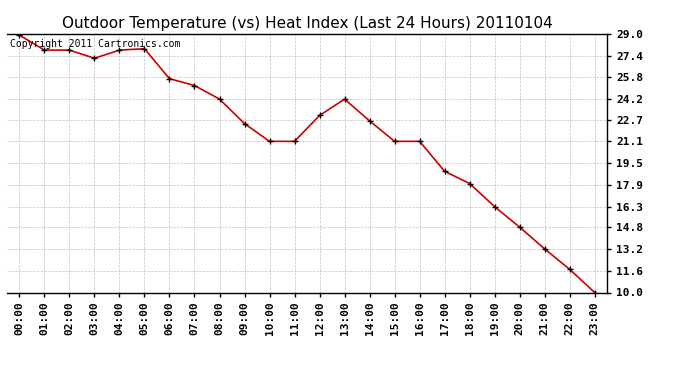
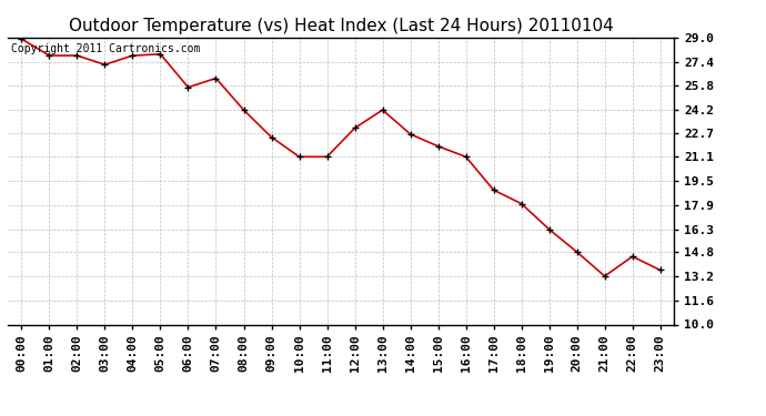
07:00: 25.2 -> 26.3
15:00: 21.1 -> 21.8
22:00: 11.7 -> 14.5
23:00: 10.0 -> 13.6
